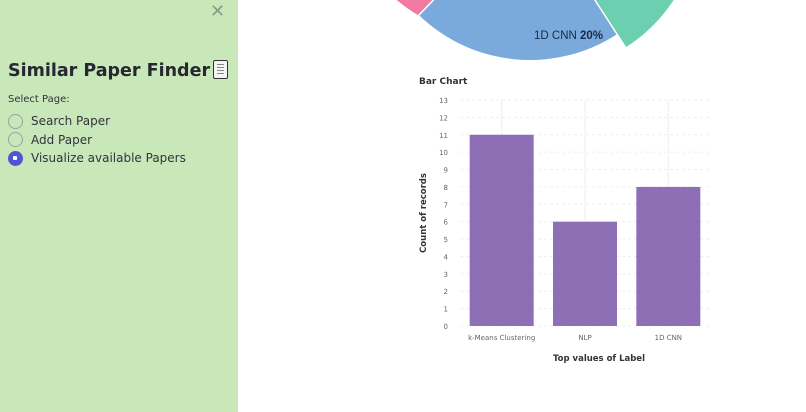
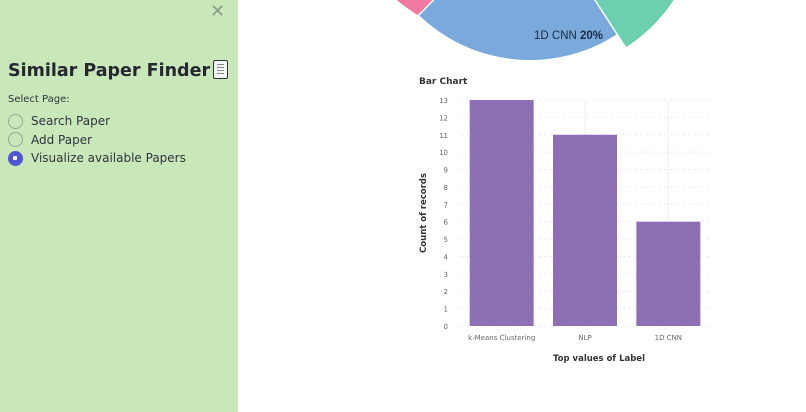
k-Means Clustering: 11 -> 13
NLP: 6 -> 11
1D CNN: 8 -> 6
